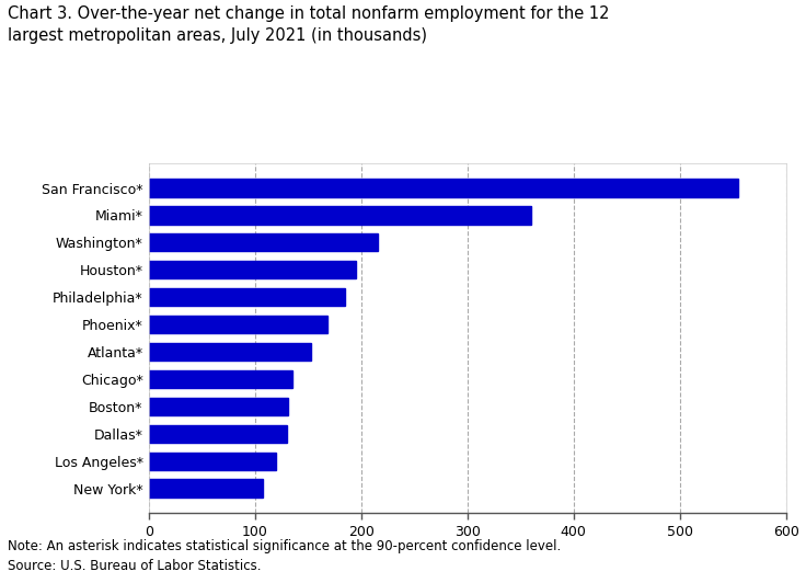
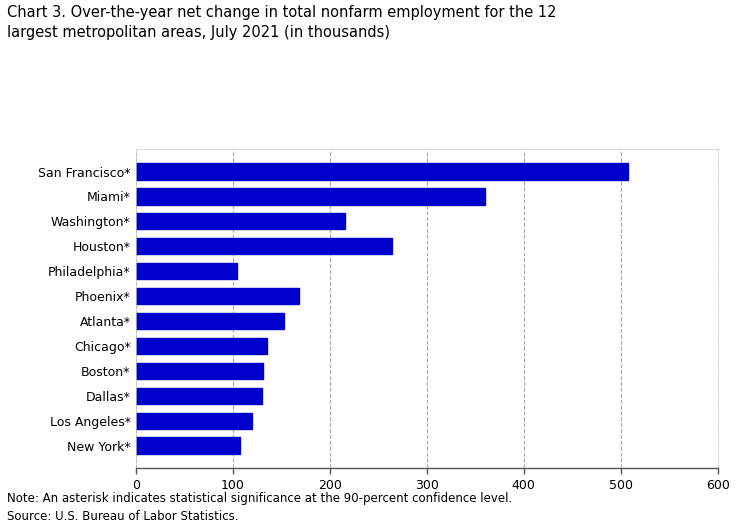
San Francisco*: 555 -> 508
Houston*: 195 -> 264
Philadelphia*: 185 -> 104
